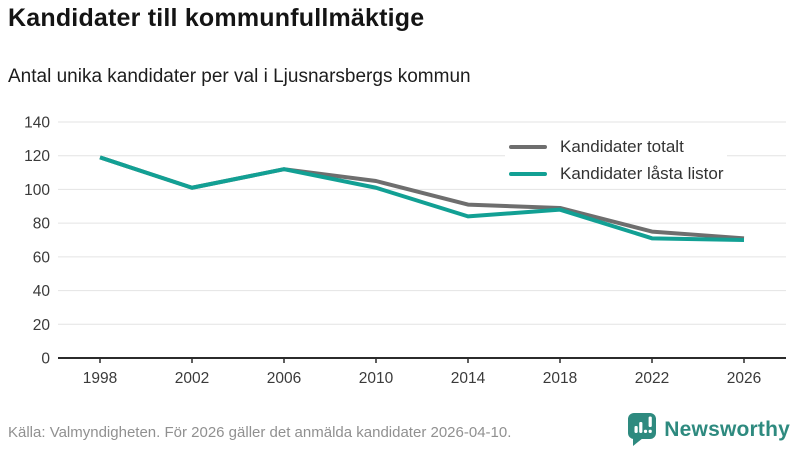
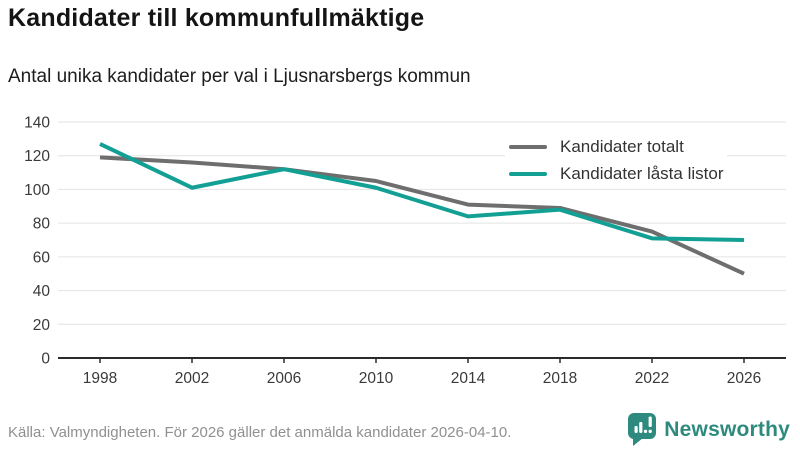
Kandidater låsta listor/1998: 119 -> 127
Kandidater totalt/2002: 101 -> 116
Kandidater totalt/2026: 71 -> 50
